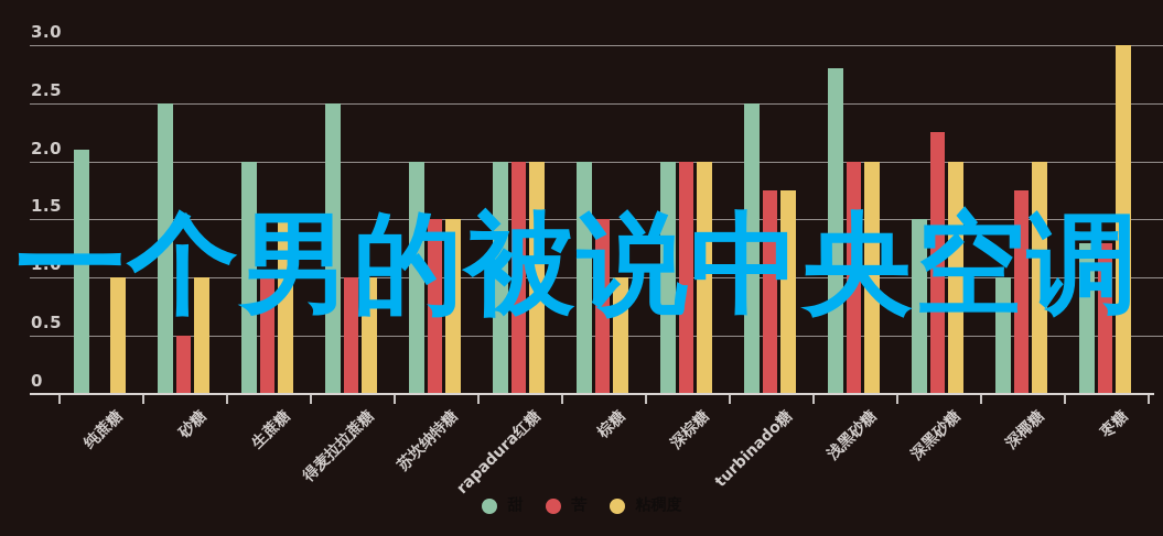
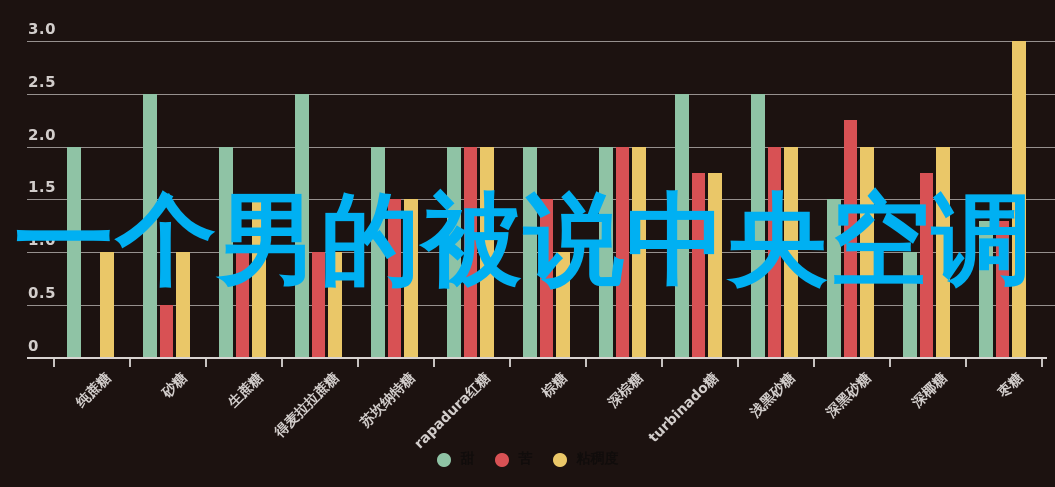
甜/纯蔗糖: 2.1 -> 2.0
甜/浅黑砂糖: 2.8 -> 2.5
